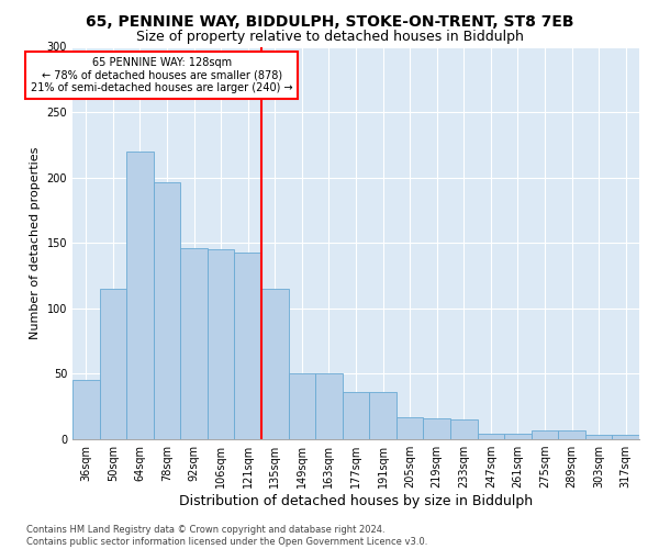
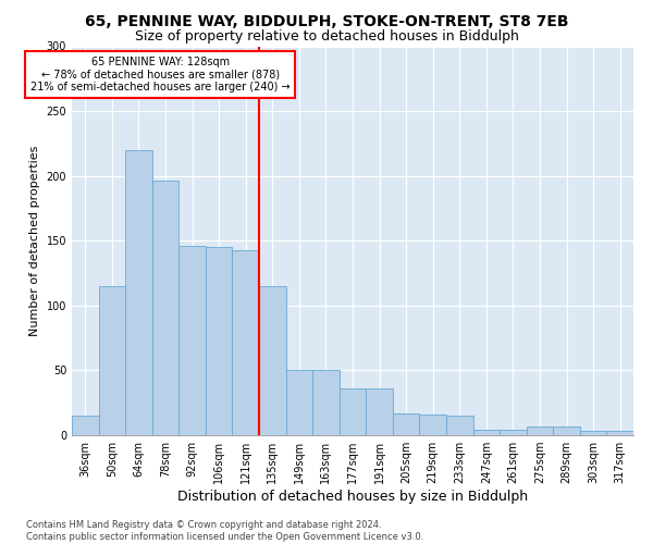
36sqm: 45 -> 15
